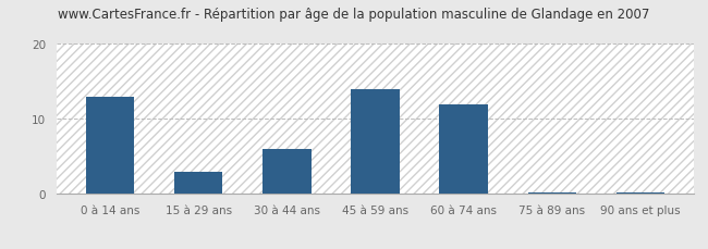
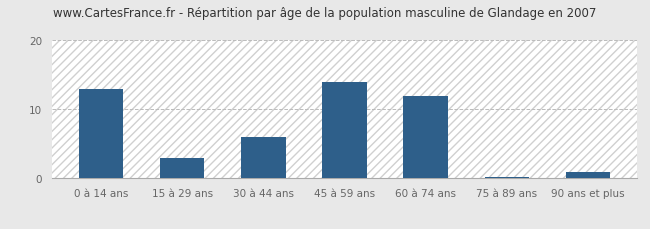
90 ans et plus: 0.2 -> 1.0
